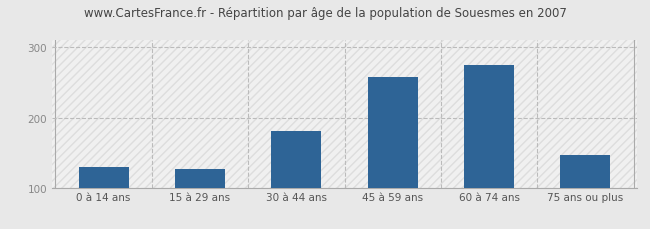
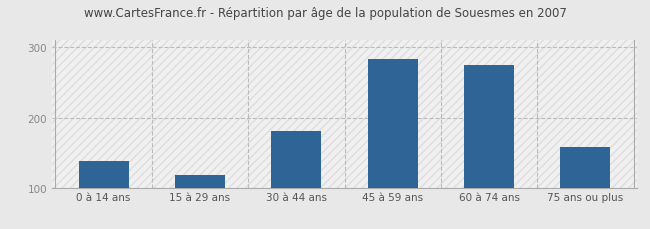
0 à 14 ans: 130 -> 138
15 à 29 ans: 126 -> 118
45 à 59 ans: 258 -> 284
75 ans ou plus: 146 -> 158
